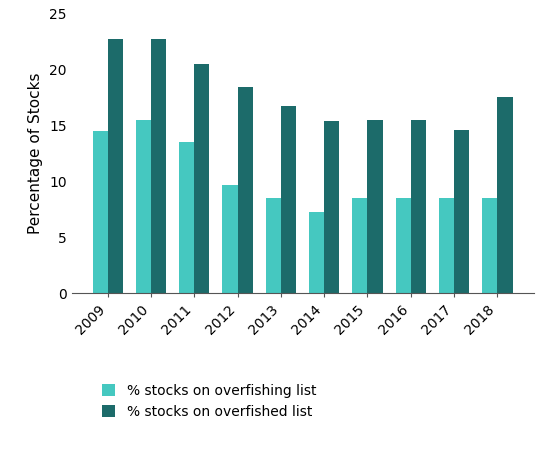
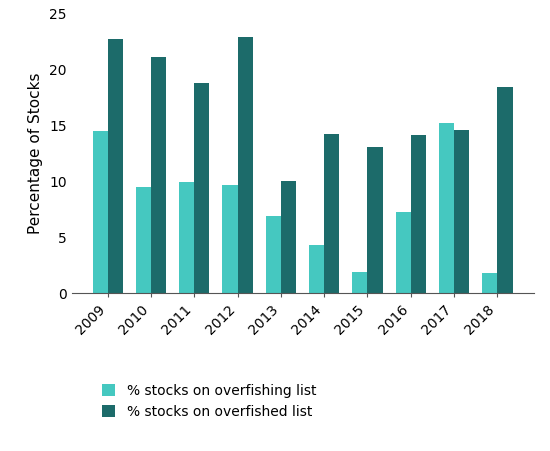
% stocks on overfishing list/2010: 15.5 -> 9.5
% stocks on overfished list/2010: 22.7 -> 21.1
% stocks on overfishing list/2011: 13.5 -> 9.9
% stocks on overfished list/2011: 20.5 -> 18.8
% stocks on overfished list/2012: 18.4 -> 22.9
% stocks on overfishing list/2013: 8.5 -> 6.9
% stocks on overfished list/2013: 16.7 -> 10.0
% stocks on overfishing list/2014: 7.3 -> 4.3
% stocks on overfished list/2014: 15.4 -> 14.2
% stocks on overfishing list/2015: 8.5 -> 1.9
% stocks on overfished list/2015: 15.5 -> 13.1
% stocks on overfishing list/2016: 8.5 -> 7.3
% stocks on overfished list/2016: 15.5 -> 14.1
% stocks on overfishing list/2017: 8.5 -> 15.2
% stocks on overfishing list/2018: 8.5 -> 1.8
% stocks on overfished list/2018: 17.5 -> 18.4
